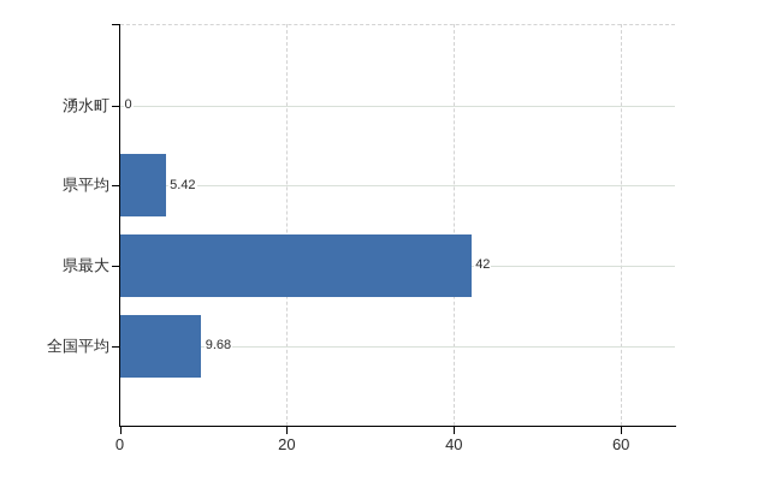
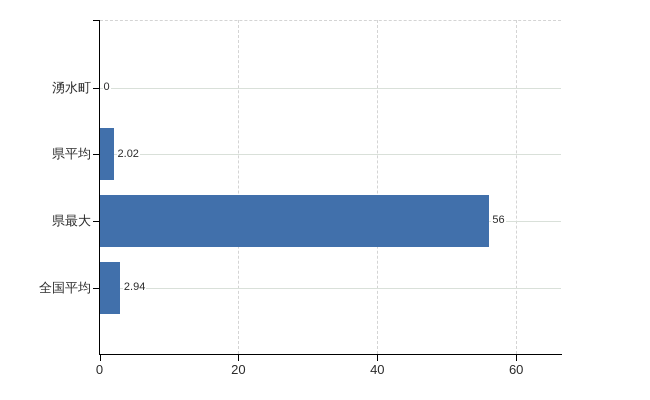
県平均: 5.42 -> 2.02
県最大: 42 -> 56
全国平均: 9.68 -> 2.94
